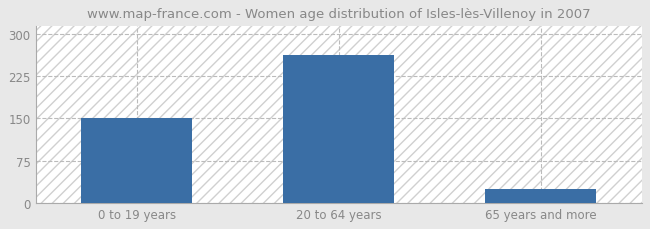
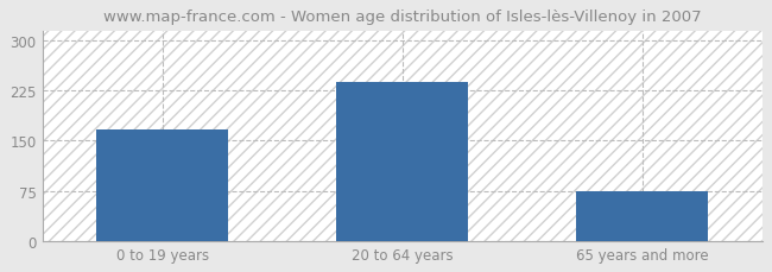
0 to 19 years: 150 -> 166
20 to 64 years: 262 -> 238
65 years and more: 25 -> 74
